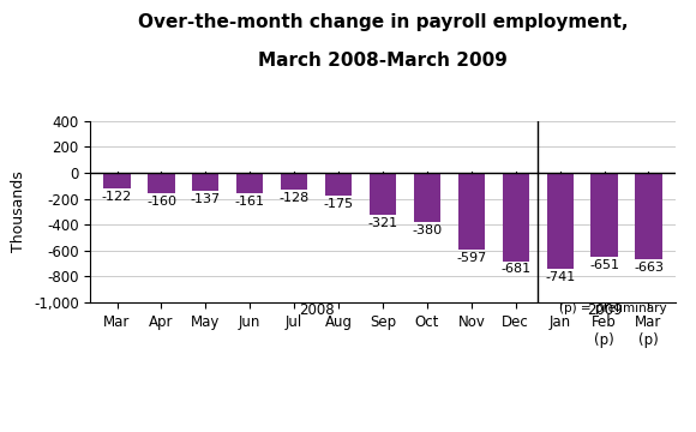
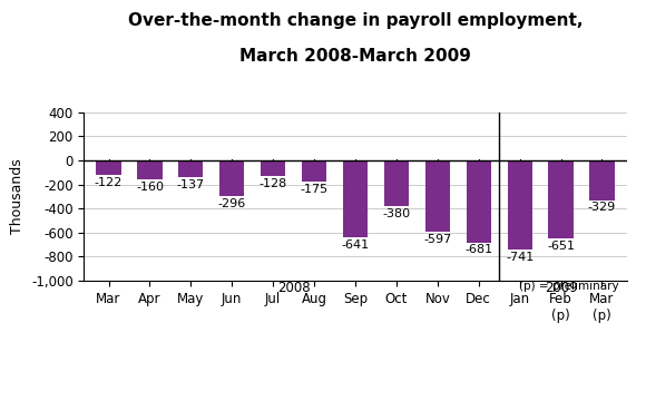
Jun: -161 -> -296
Sep: -321 -> -641
Mar (p): -663 -> -329
